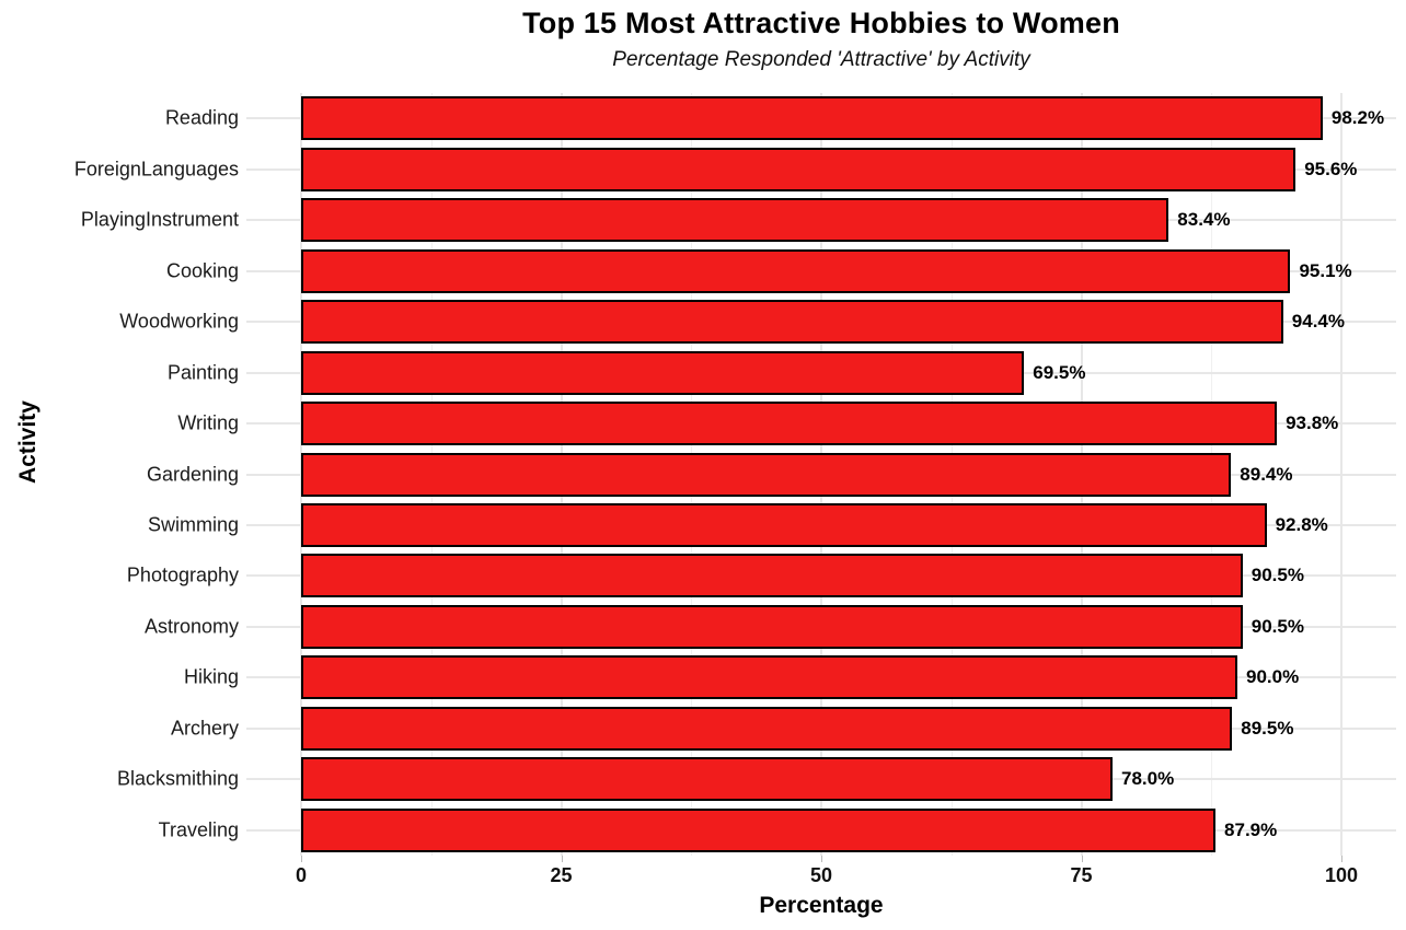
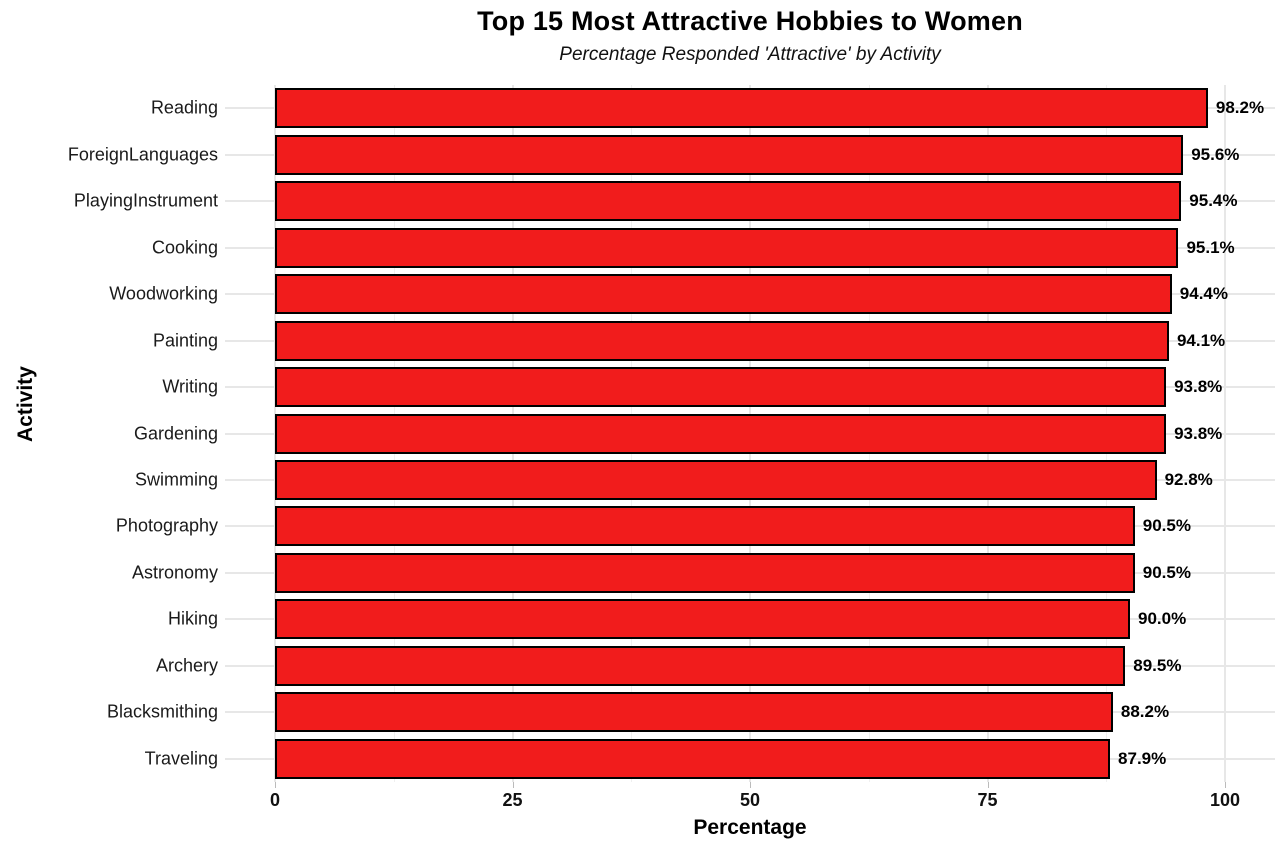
PlayingInstrument: 83.4% -> 95.4%
Painting: 69.5% -> 94.1%
Gardening: 89.4% -> 93.8%
Blacksmithing: 78.0% -> 88.2%
